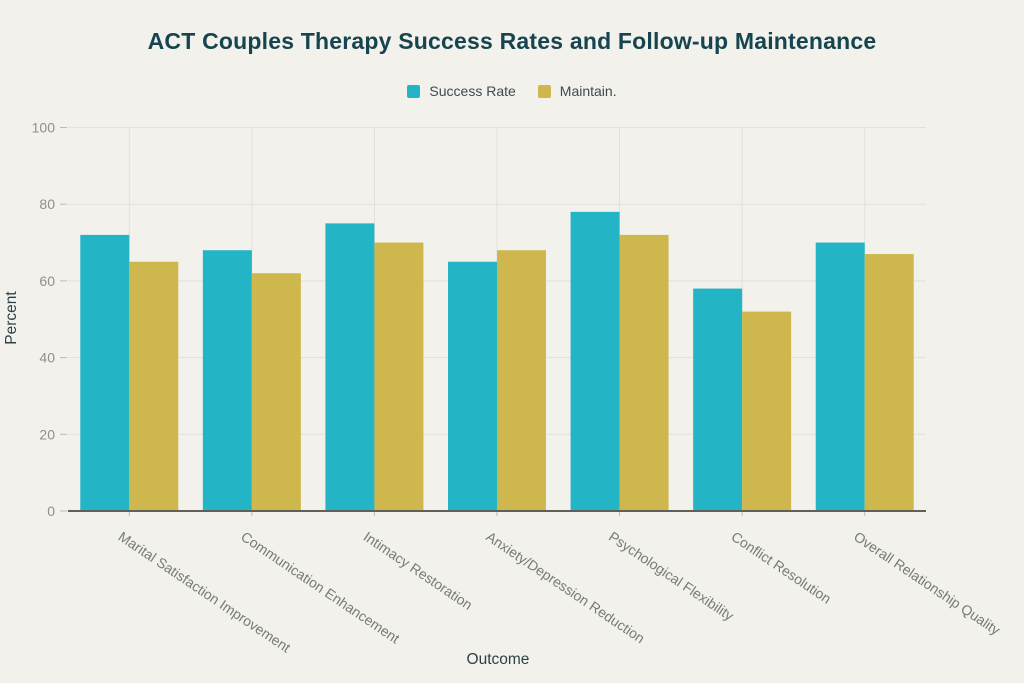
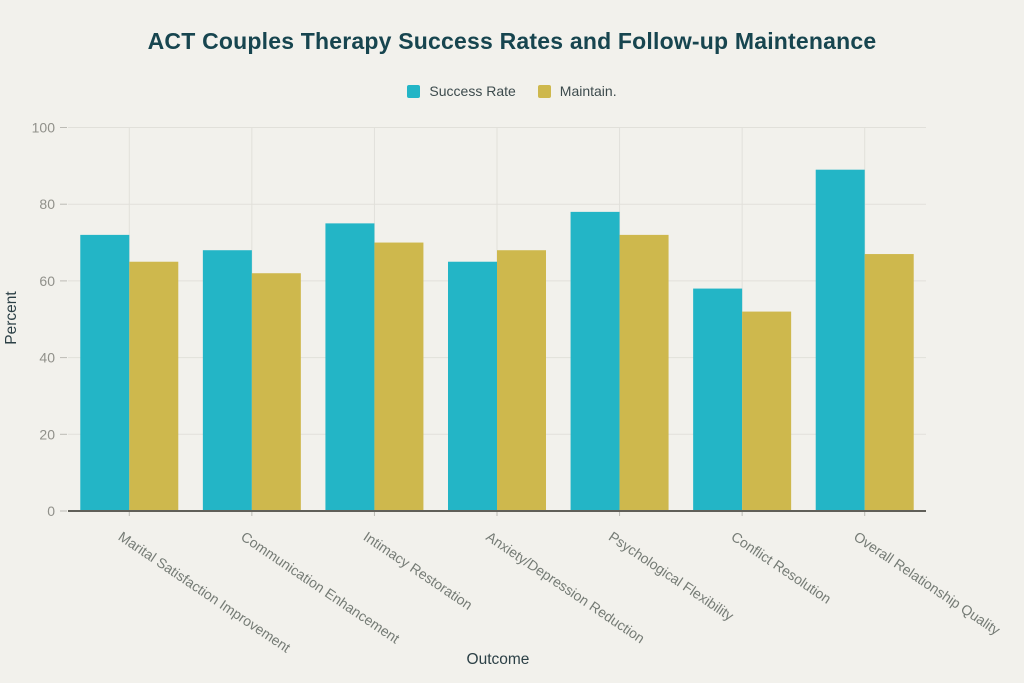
Success Rate/Overall Relationship Quality: 70 -> 89
